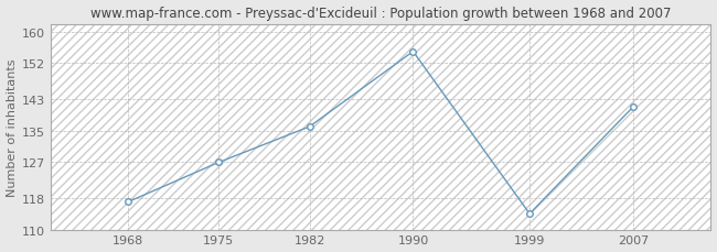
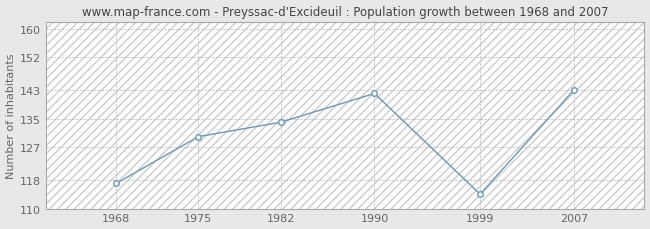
1975: 127 -> 130
1982: 136 -> 134
1990: 155 -> 142
2007: 141 -> 143
